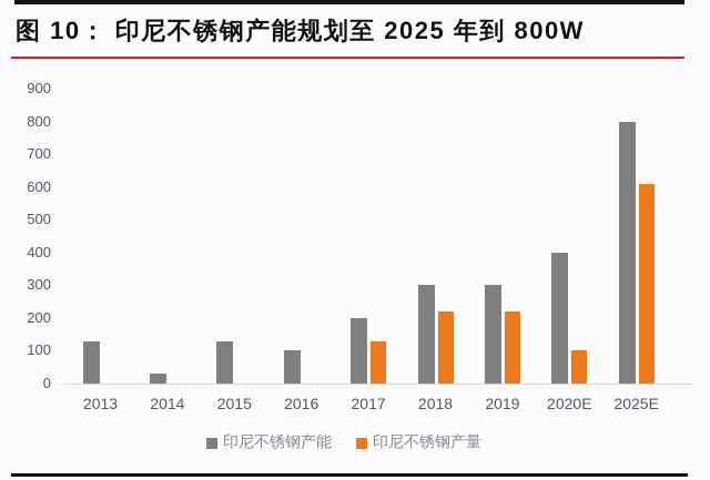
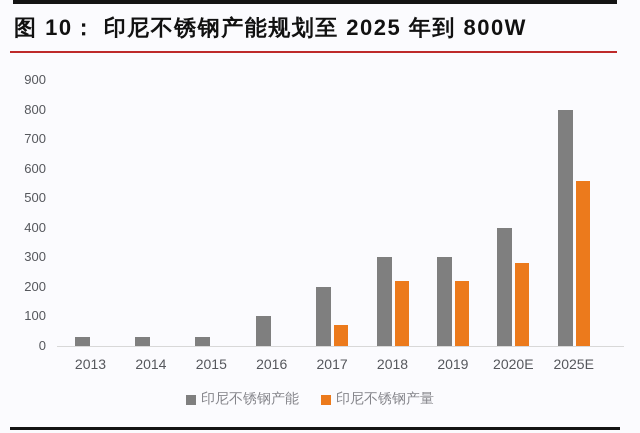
印尼不锈钢产能/2013: 130 -> 30
印尼不锈钢产能/2015: 130 -> 30
印尼不锈钢产量/2017: 130 -> 70
印尼不锈钢产量/2020E: 100 -> 280
印尼不锈钢产量/2025E: 610 -> 560
